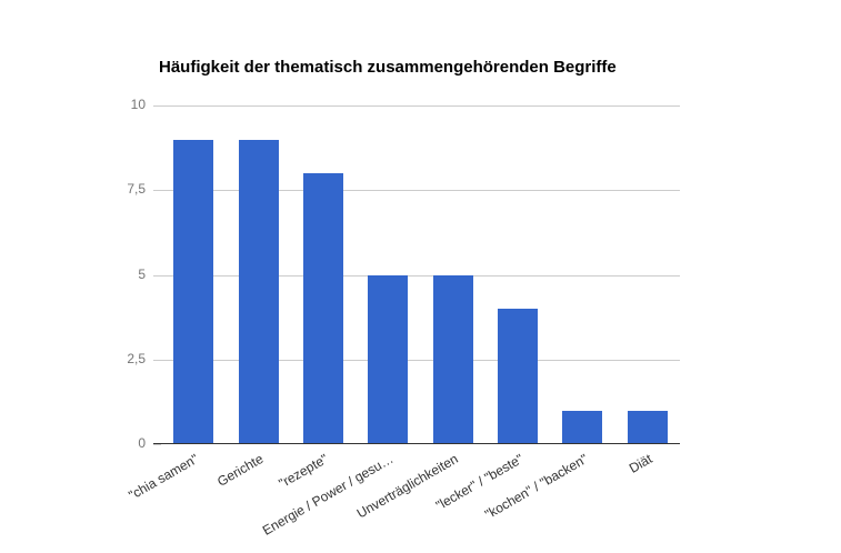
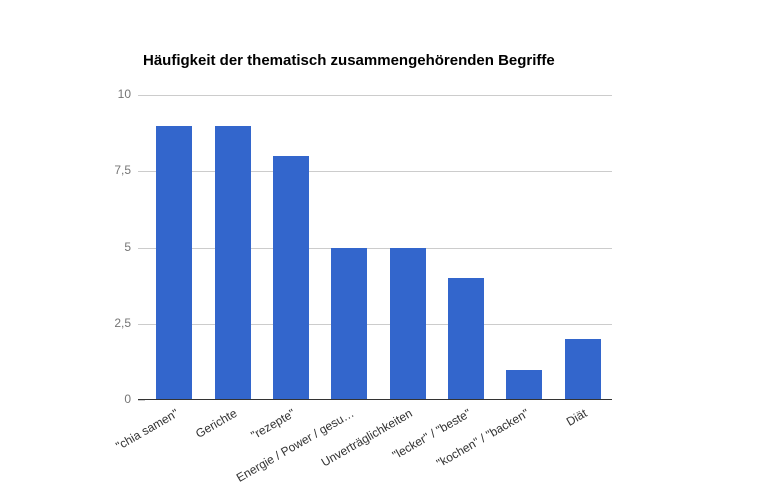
Diät: 1 -> 2
